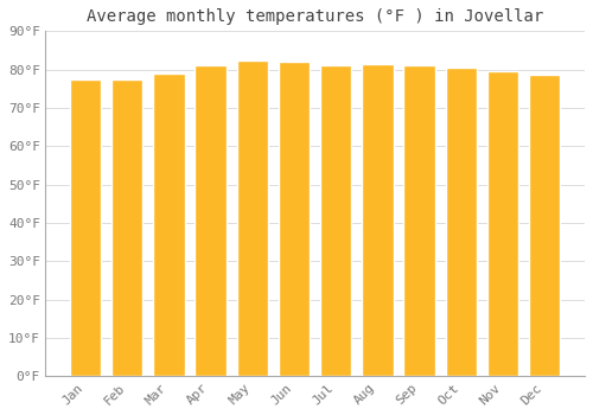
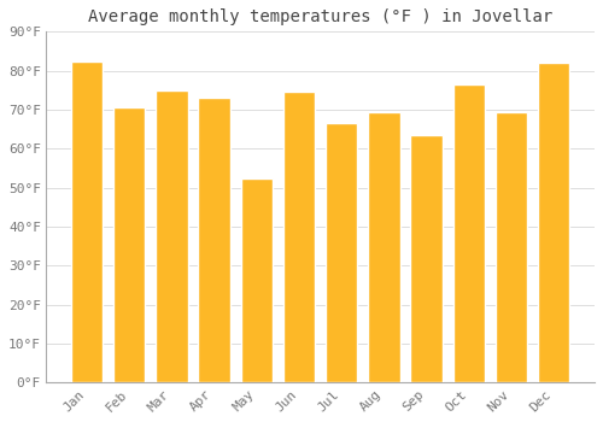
Jan: 77.5°F -> 82.5°F
Feb: 77.5°F -> 70.5°F
Mar: 79.0°F -> 75.0°F
Apr: 81.0°F -> 73.0°F
May: 82.5°F -> 52.5°F
Jun: 82.0°F -> 74.5°F
Jul: 81.0°F -> 66.5°F
Aug: 81.5°F -> 69.5°F
Sep: 81.0°F -> 63.5°F
Oct: 80.5°F -> 76.5°F
Nov: 79.5°F -> 69.5°F
Dec: 78.5°F -> 82.0°F
